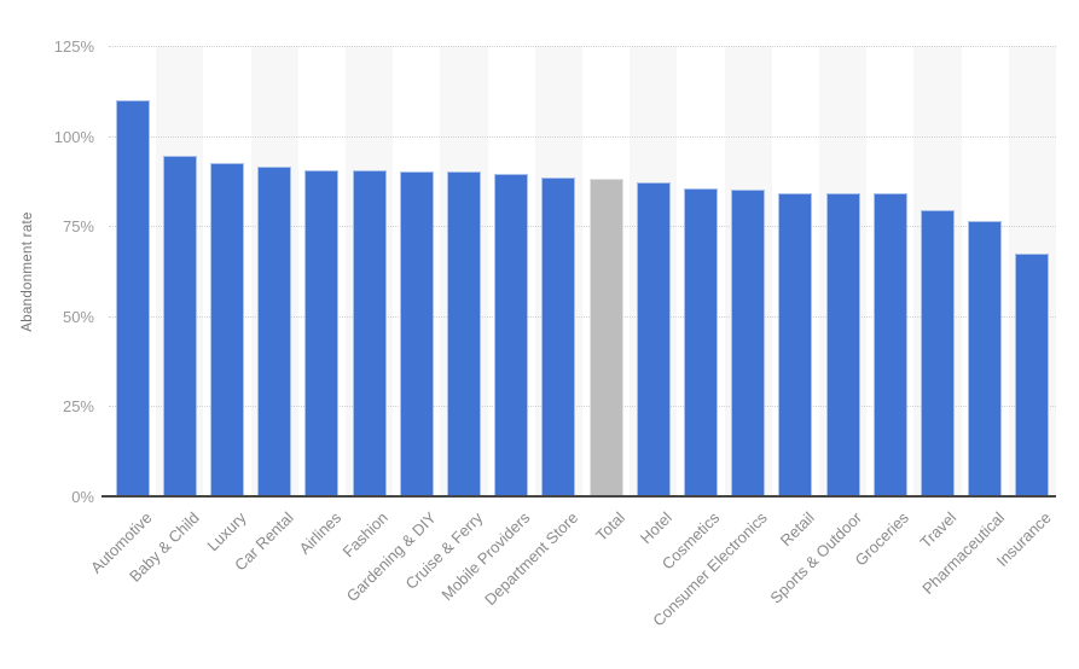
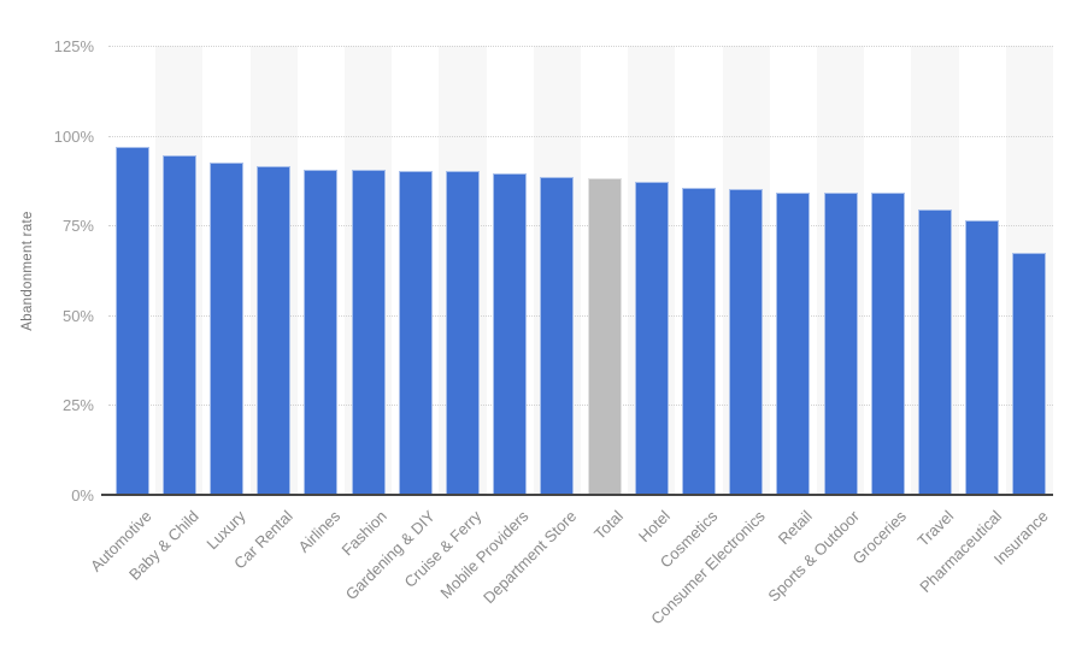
Automotive: 110% -> 97%
